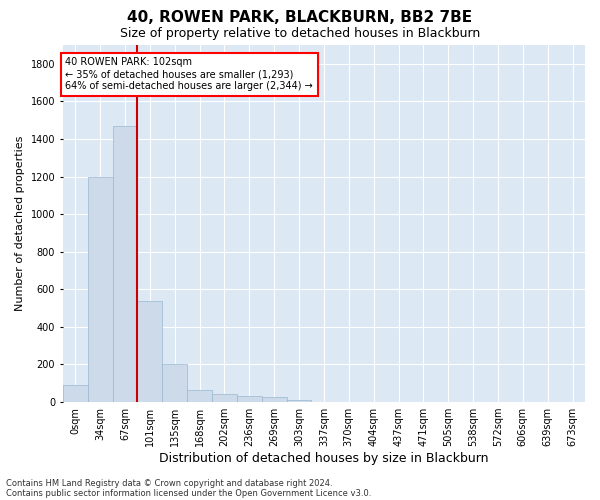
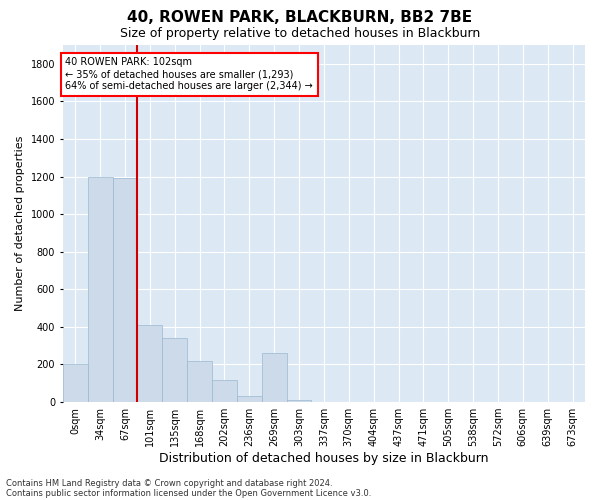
0sqm: 90 -> 200
67sqm: 1470 -> 1190
101sqm: 540 -> 410
135sqm: 200 -> 340
168sqm: 60 -> 220
202sqm: 40 -> 120
269sqm: 30 -> 260
